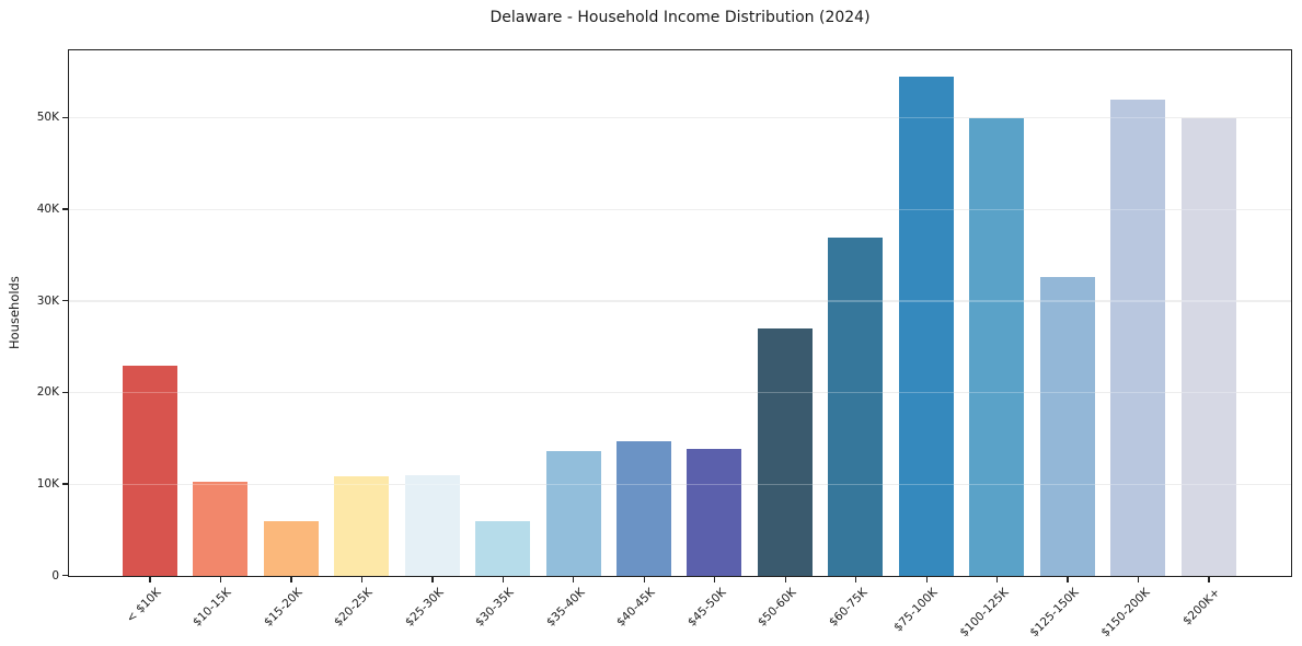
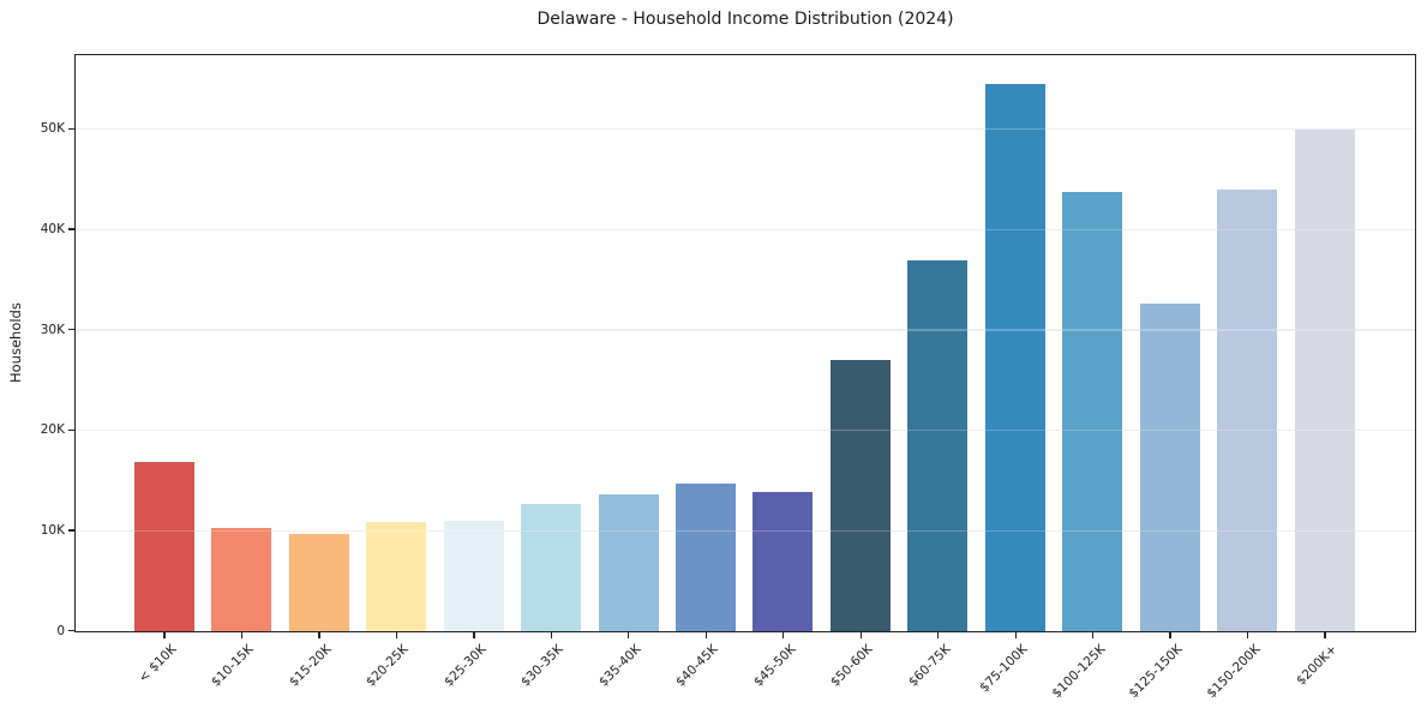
< $10K: 23K -> 17K
$15-20K: 6K -> 10K
$30-35K: 6K -> 13K
$100-125K: 50K -> 44K
$150-200K: 52K -> 44K
